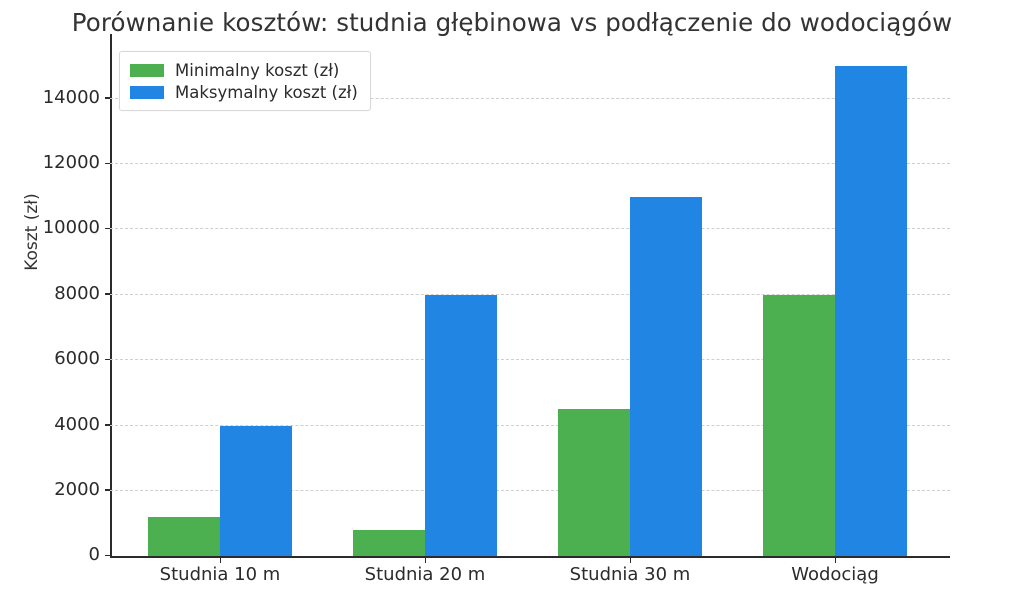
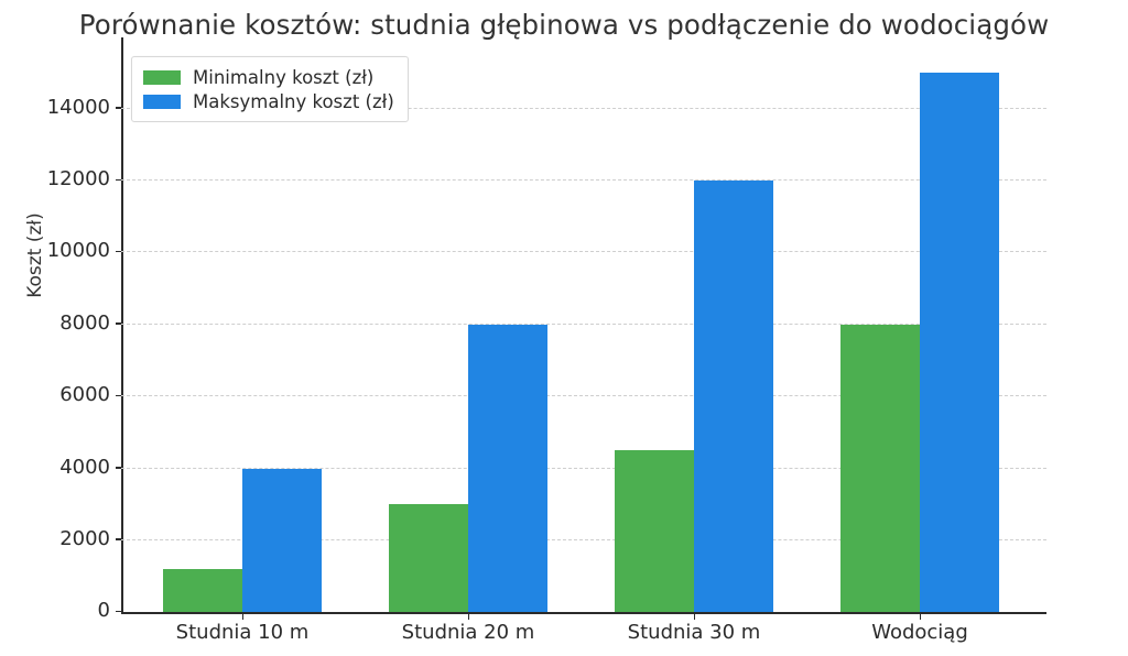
Minimalny koszt (zł)/Studnia 20 m: 800 -> 3000
Maksymalny koszt (zł)/Studnia 30 m: 11000 -> 12000
